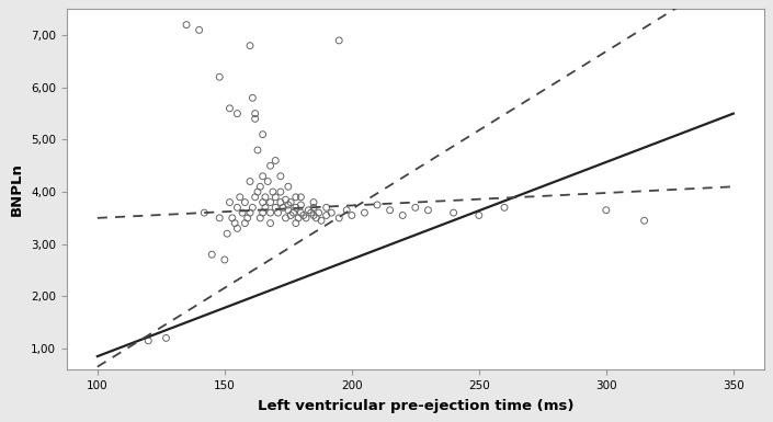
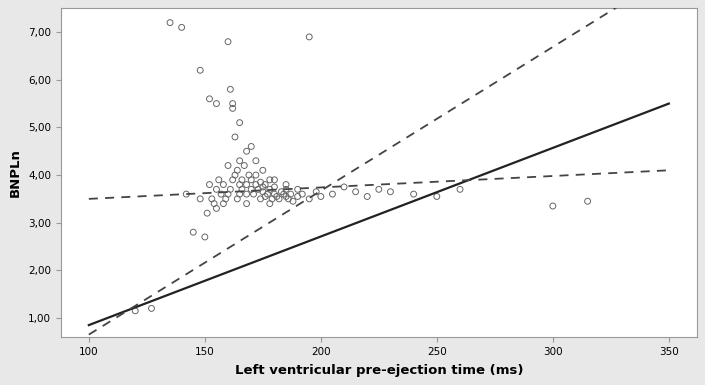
300: 3,65 -> 3,35
